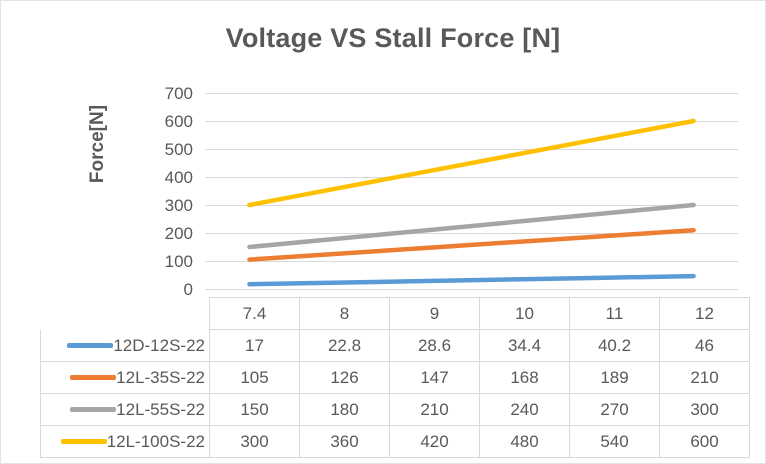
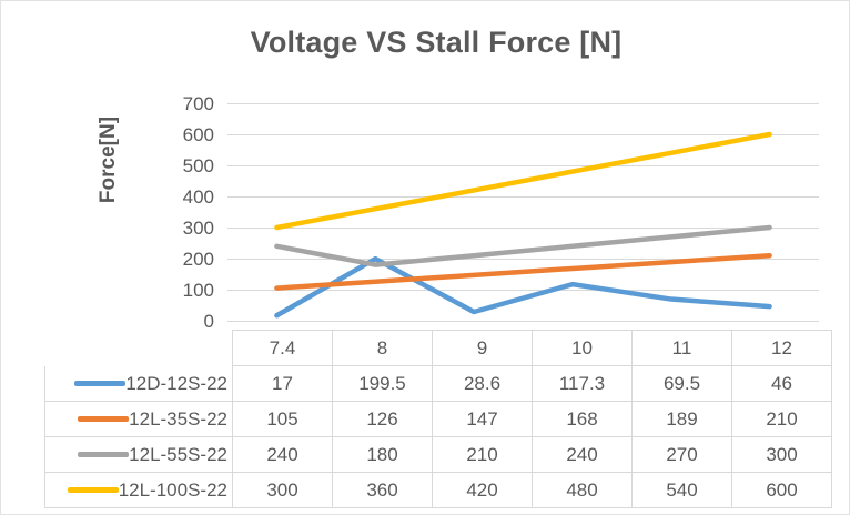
12L-55S-22/7.4: 150 -> 240
12D-12S-22/8: 22.8 -> 199.5
12D-12S-22/10: 34.4 -> 117.3
12D-12S-22/11: 40.2 -> 69.5
